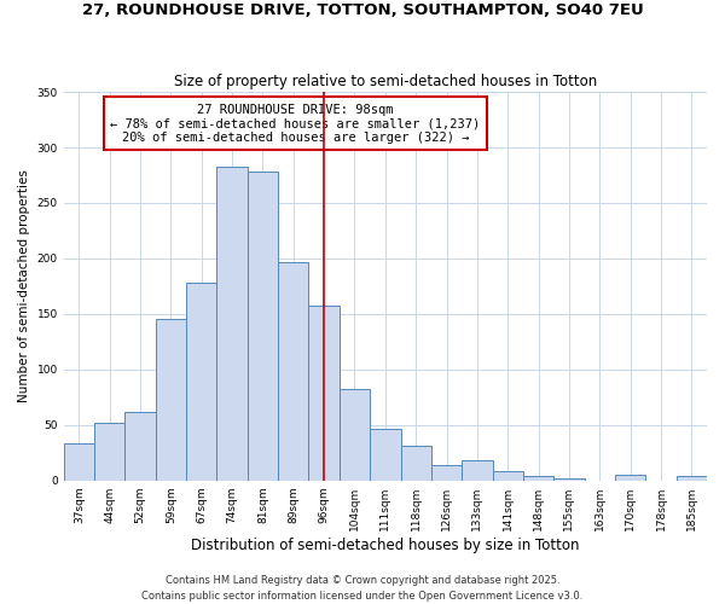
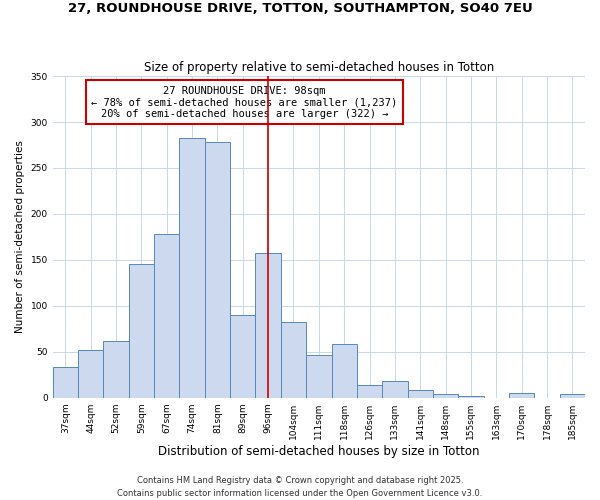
89sqm: 197 -> 90
118sqm: 31 -> 58
